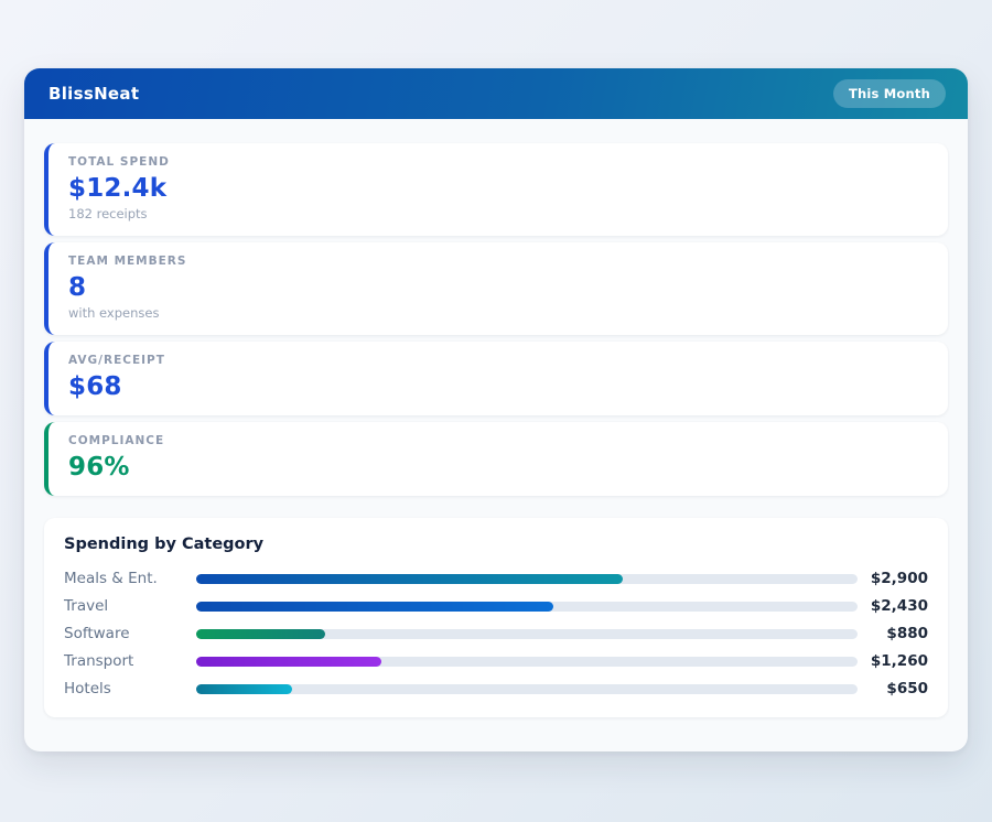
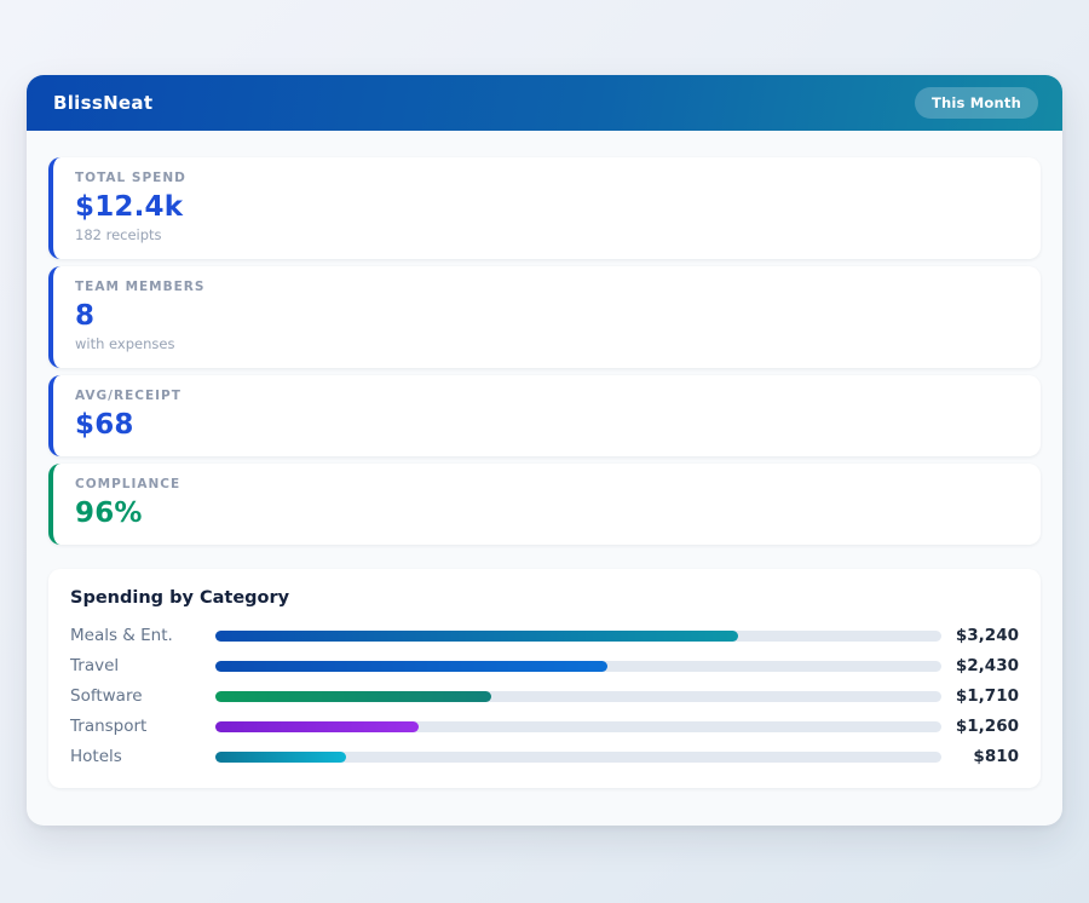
Meals & Ent.: $2,900 -> $3,240
Software: $880 -> $1,710
Hotels: $650 -> $810
